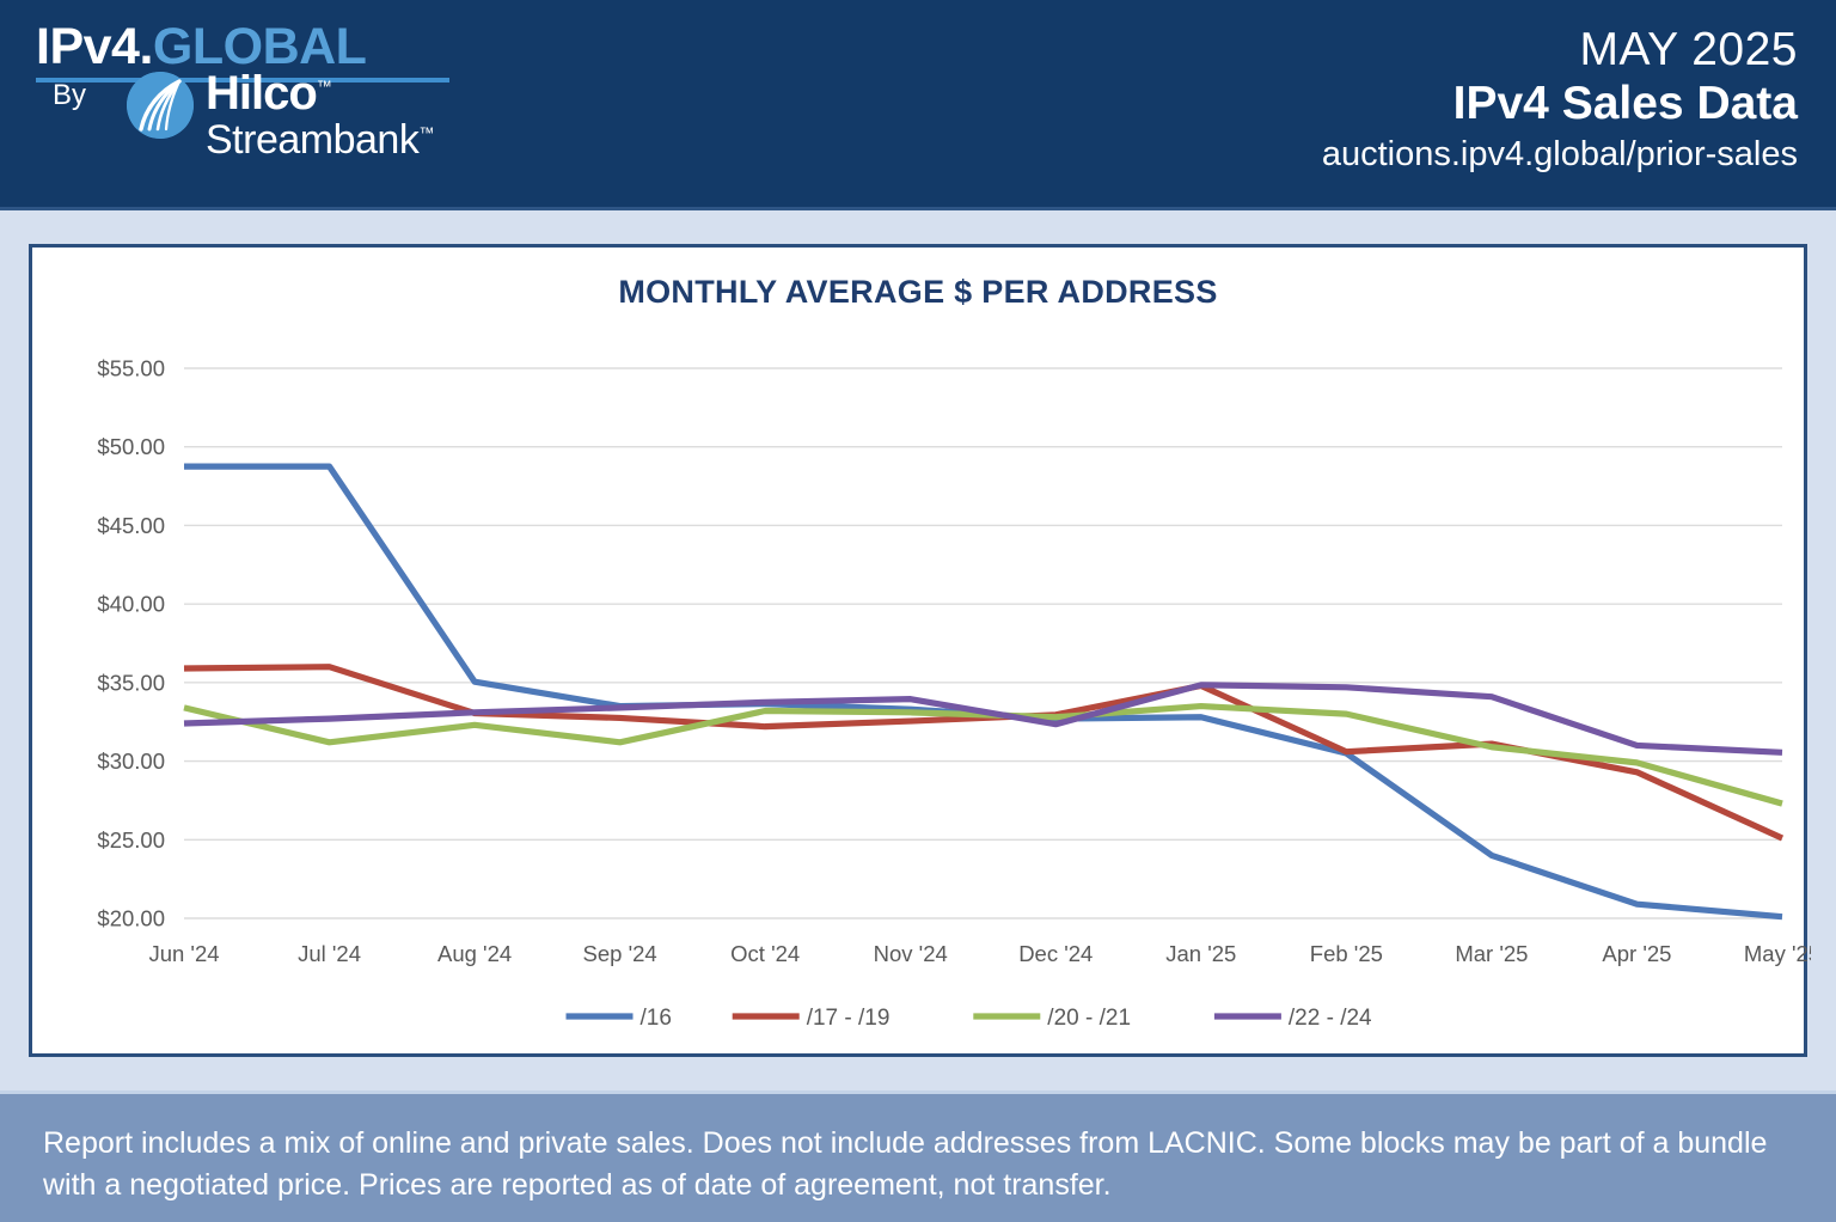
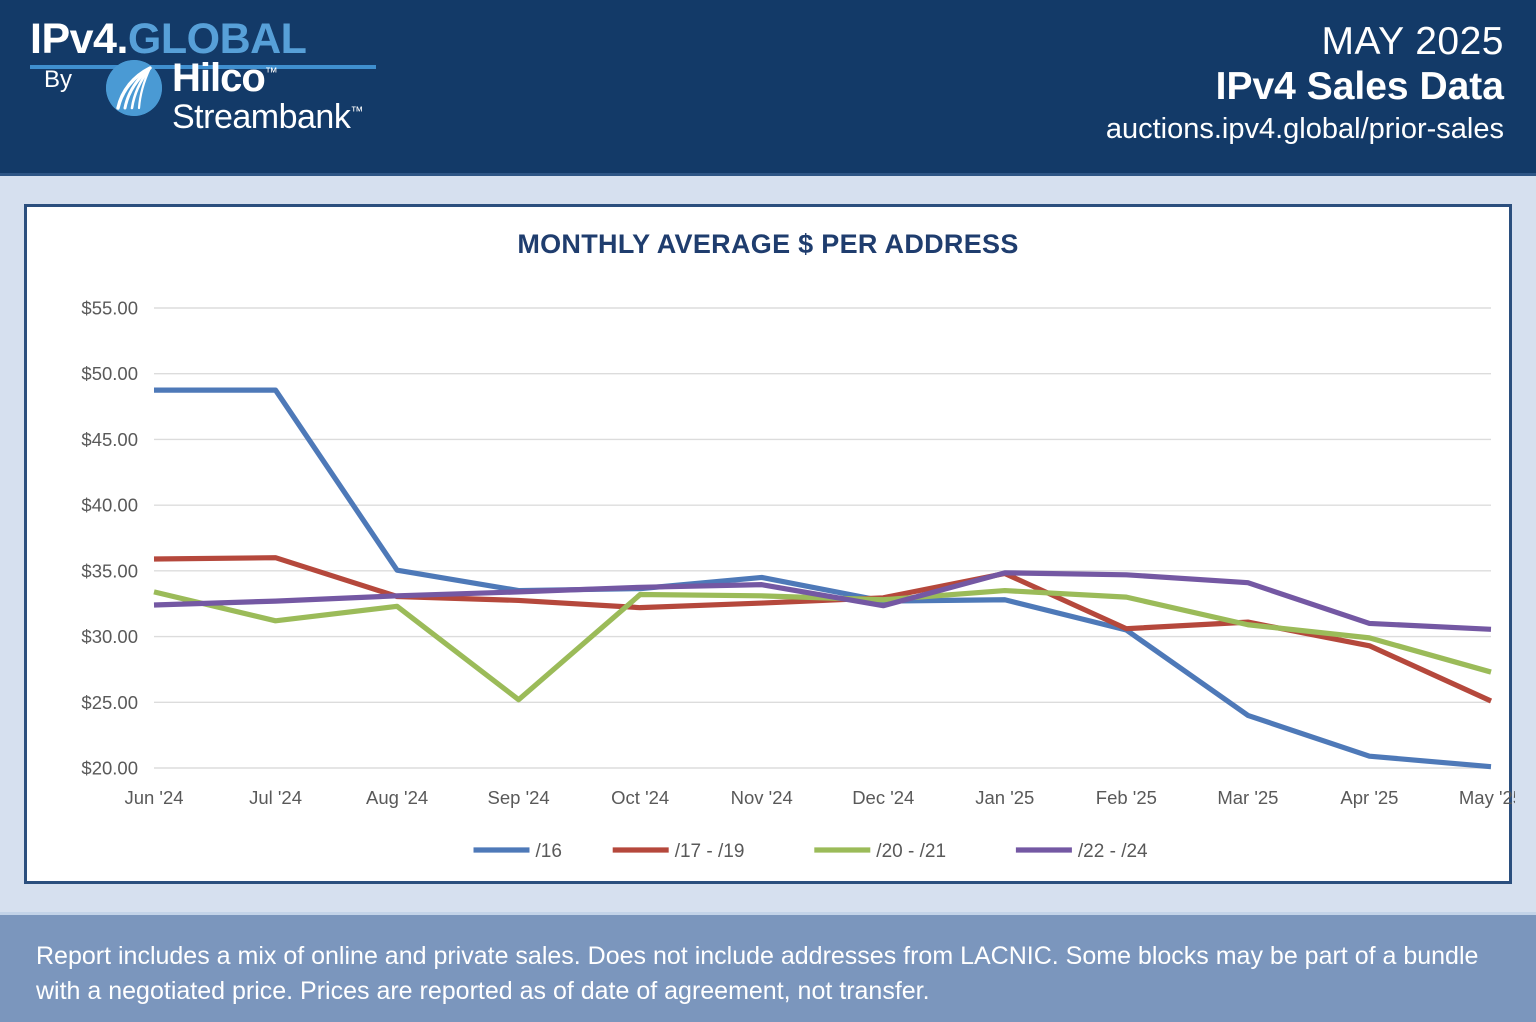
/20 - /21/Sep '24: $31.2 -> $25.2
/16/Nov '24: $33.3 -> $34.5
